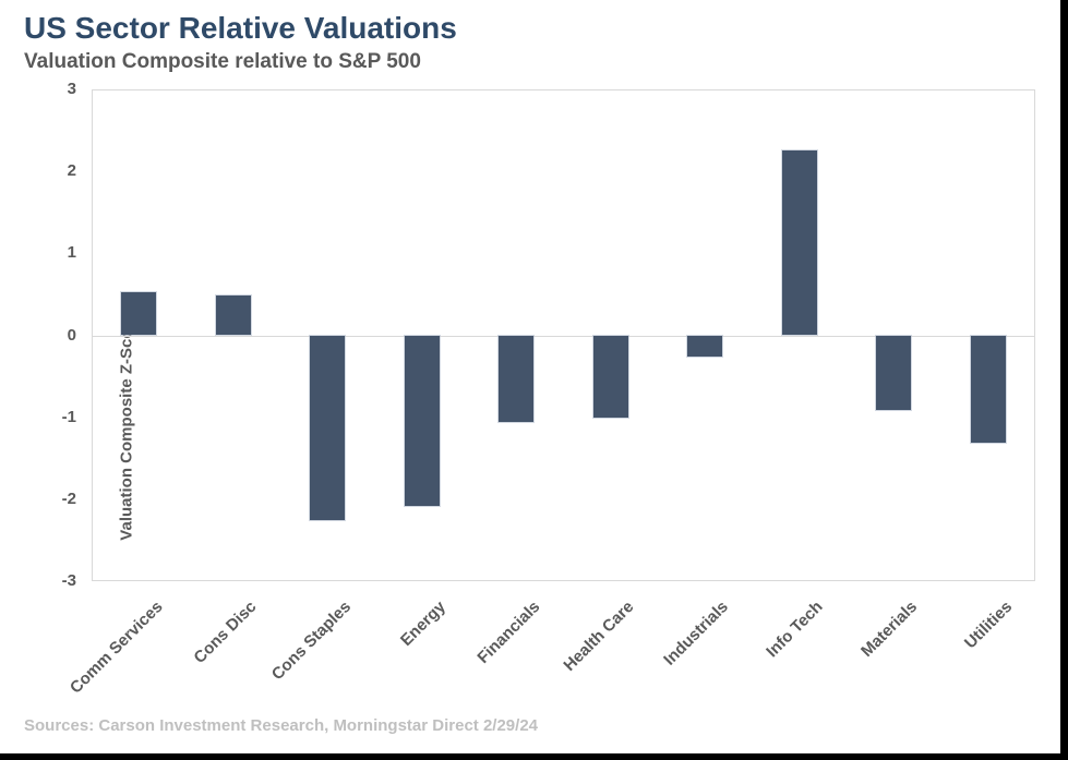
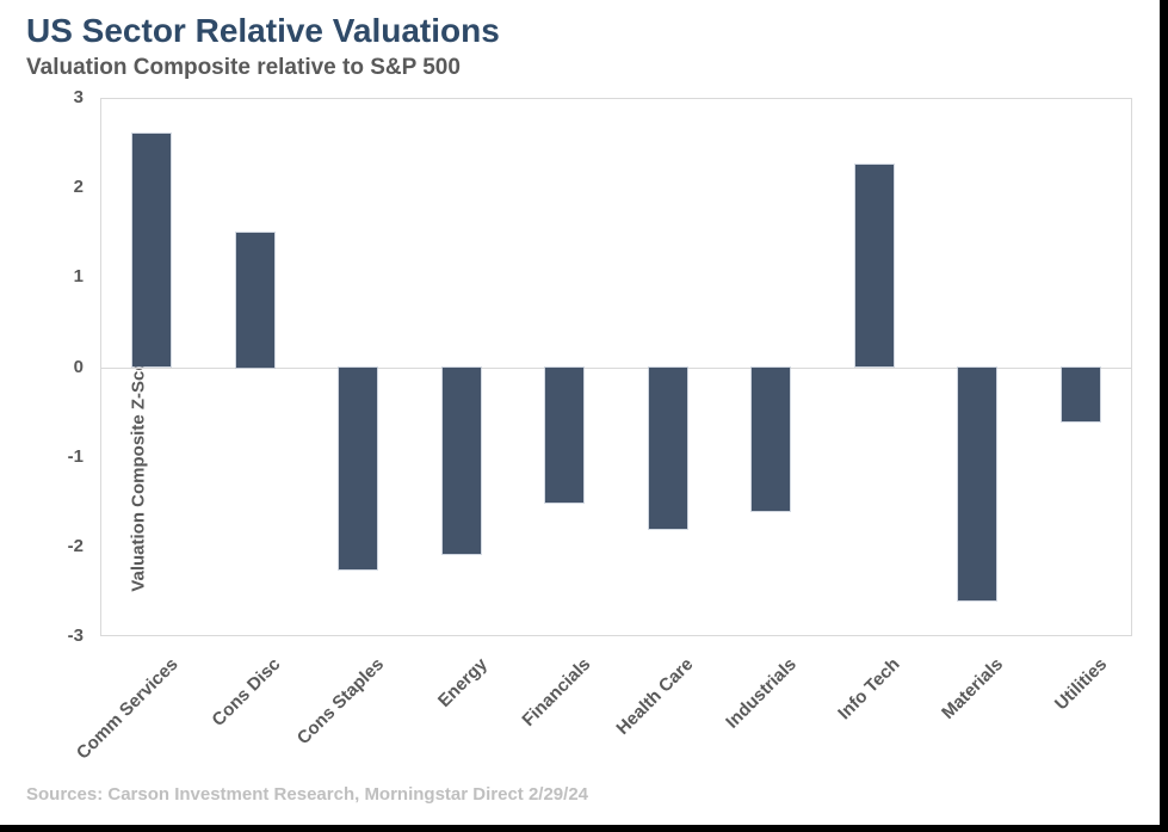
Comm Services: 0.5 -> 2.6
Cons Disc: 0.5 -> 1.5
Financials: -1.1 -> -1.5
Health Care: -1.0 -> -1.8
Industrials: -0.2 -> -1.6
Materials: -0.9 -> -2.6
Utilities: -1.3 -> -0.6
